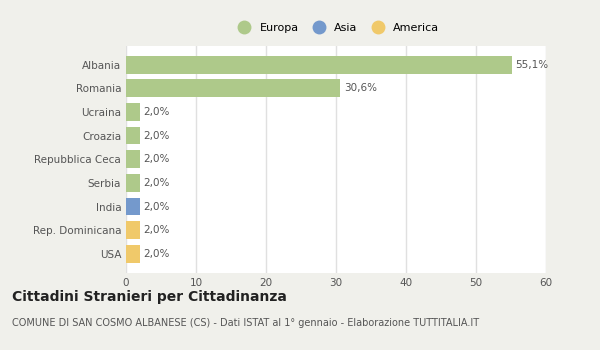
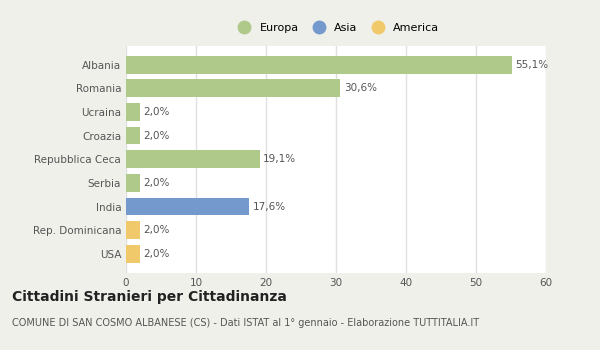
Repubblica Ceca: 2,0% -> 19,1%
India: 2,0% -> 17,6%
